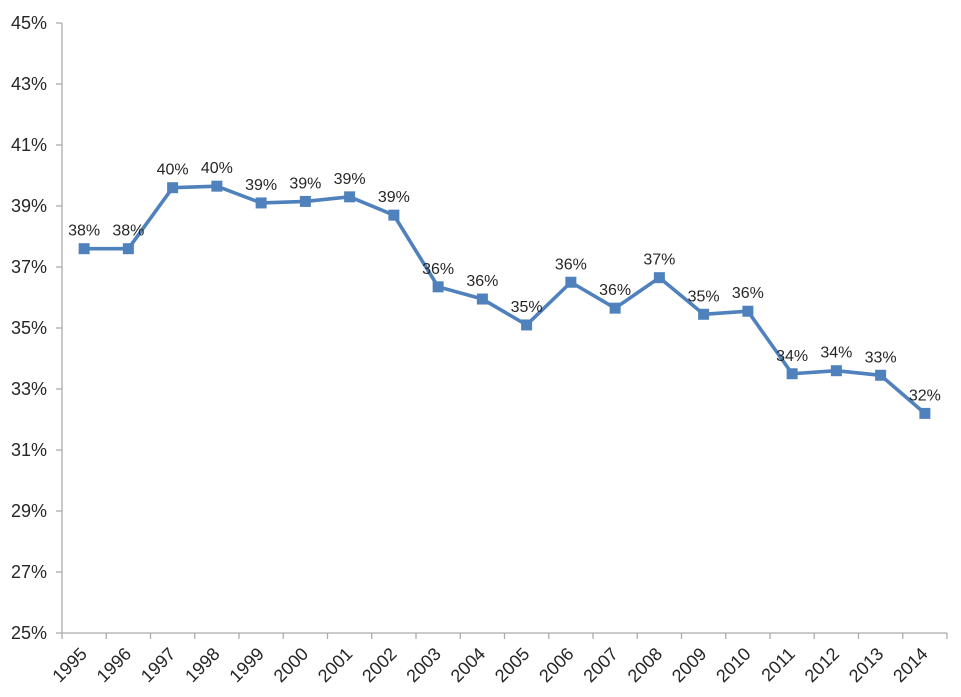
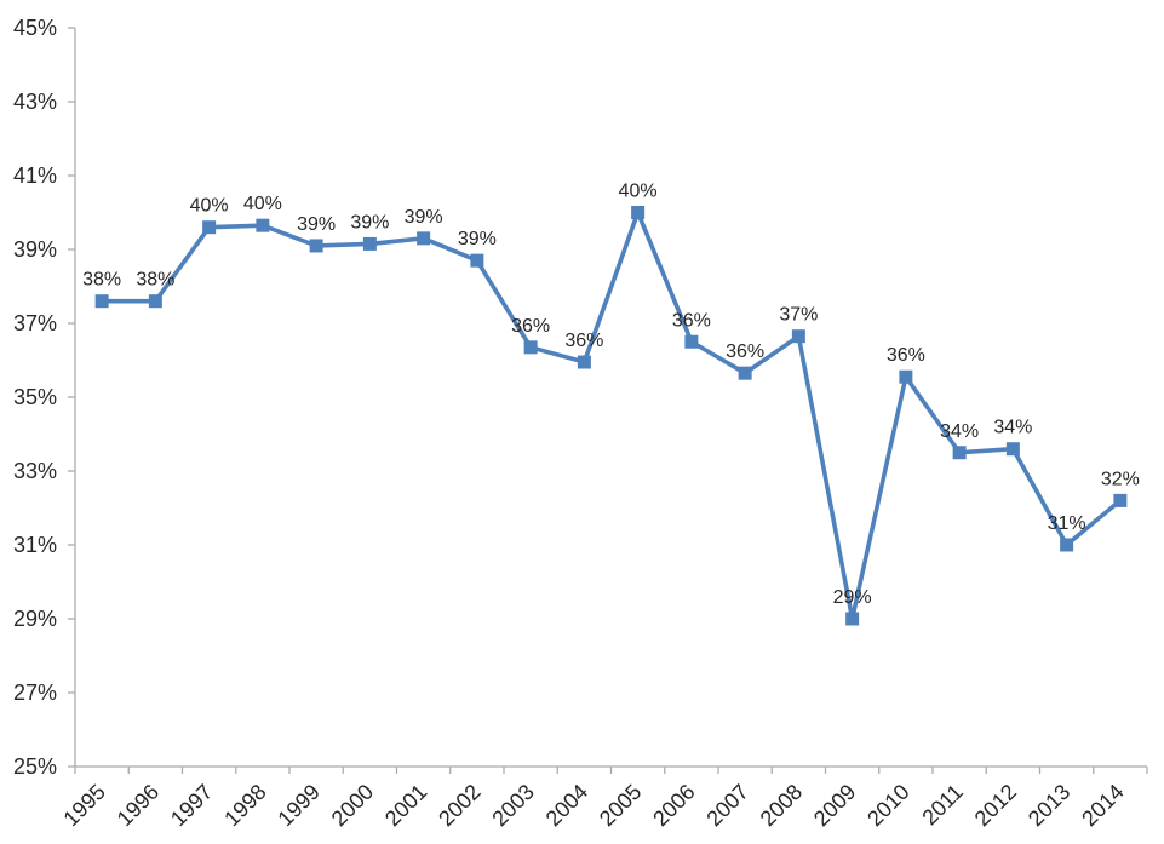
2005: 35% -> 40%
2009: 35% -> 29%
2013: 33% -> 31%
